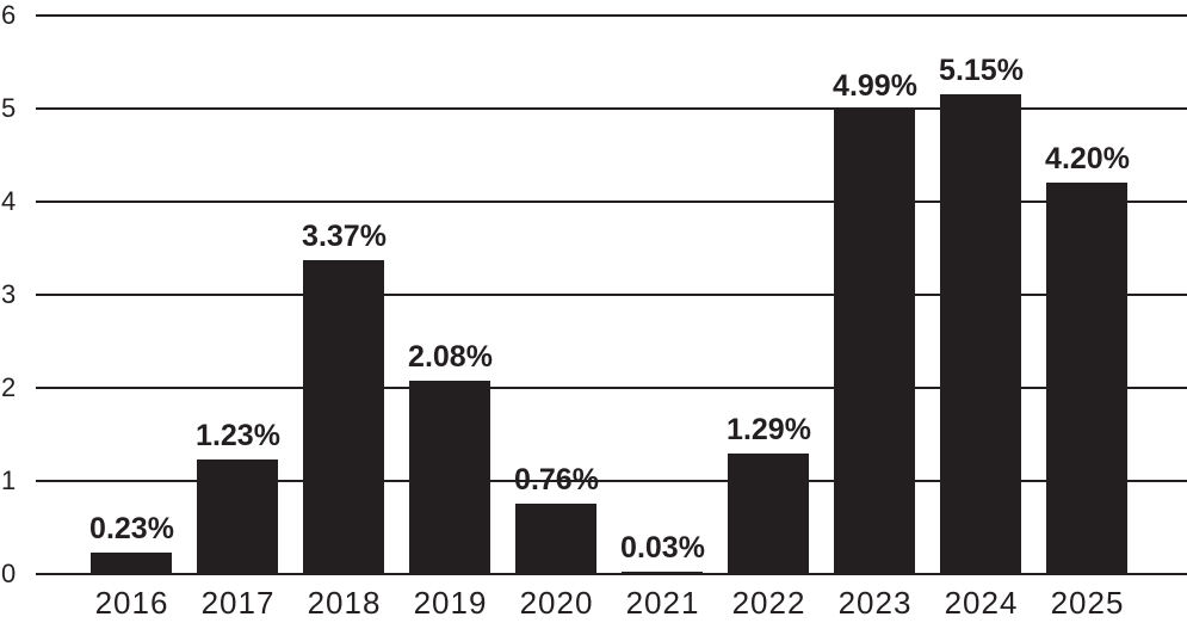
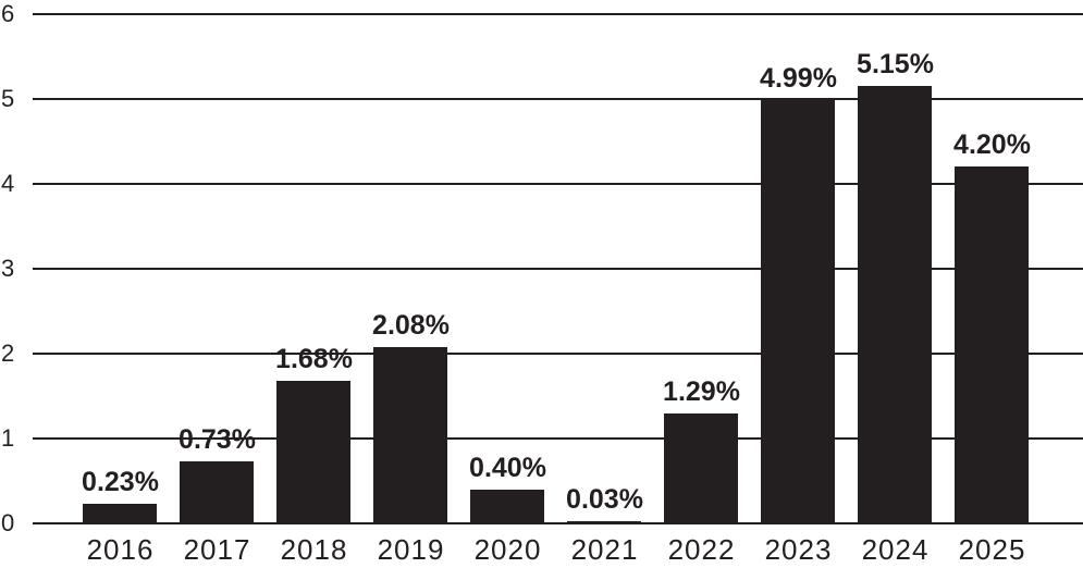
2017: 1.23% -> 0.73%
2018: 3.37% -> 1.68%
2020: 0.76% -> 0.40%
